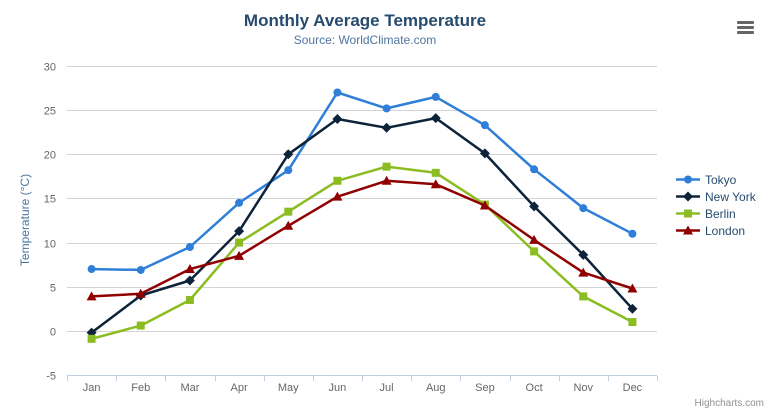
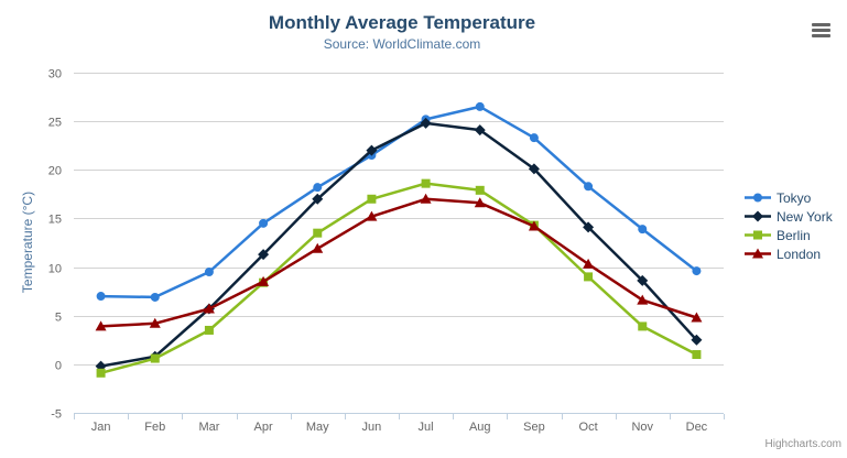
New York/Feb: 4 -> 1
London/Mar: 7 -> 6
Berlin/Apr: 10 -> 8
New York/May: 20 -> 17
Tokyo/Jun: 27 -> 22
New York/Jun: 24 -> 22
New York/Jul: 23 -> 25
Tokyo/Dec: 11 -> 10
